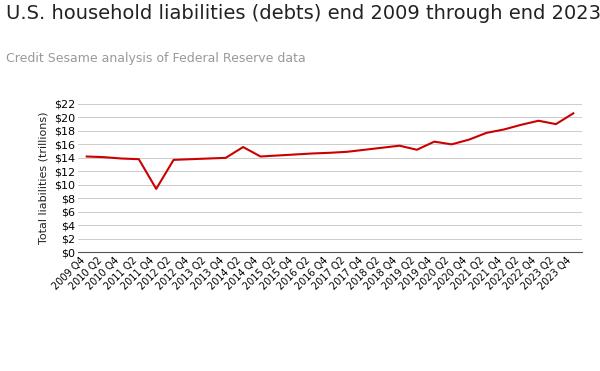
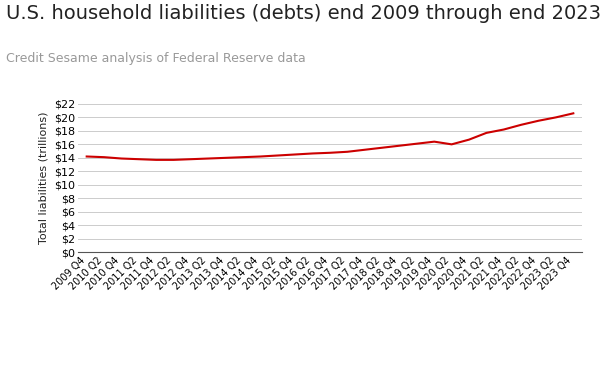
2011 Q4: $9.4 -> $13.7
2014 Q2: $15.6 -> $14.1
2019 Q2: $15.2 -> $16.1
2023 Q2: $19.0 -> $20.0
